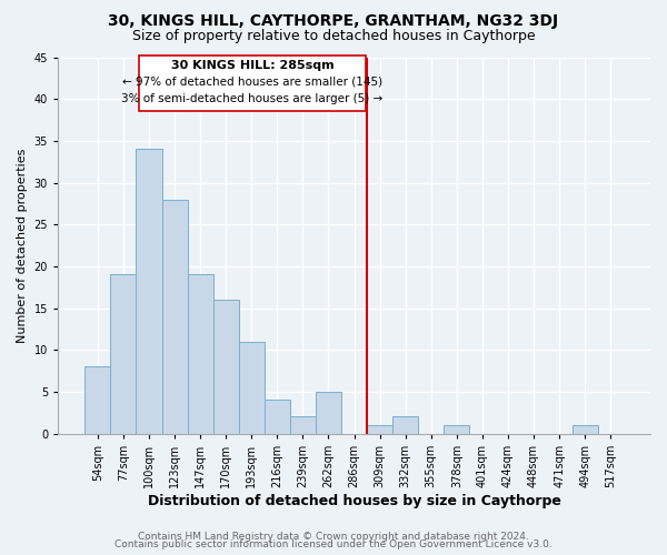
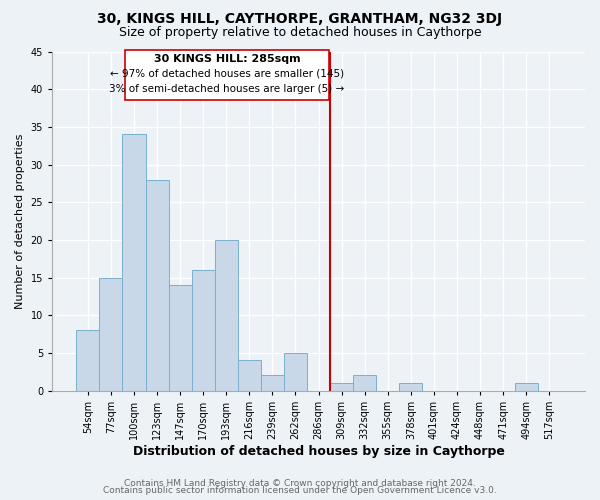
77sqm: 19 -> 15
147sqm: 19 -> 14
193sqm: 11 -> 20
